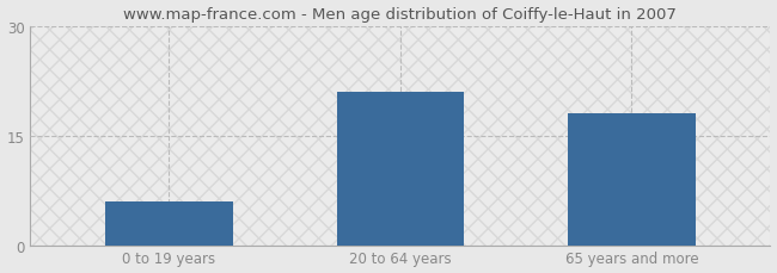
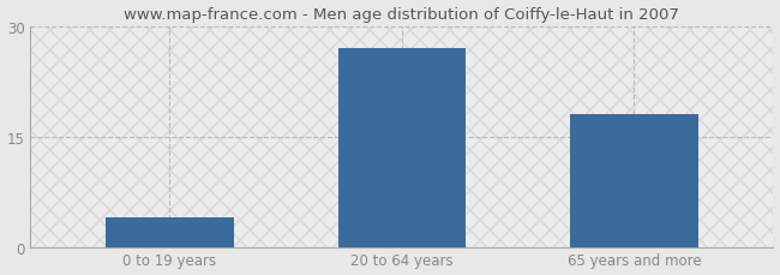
0 to 19 years: 6 -> 4
20 to 64 years: 21 -> 27
